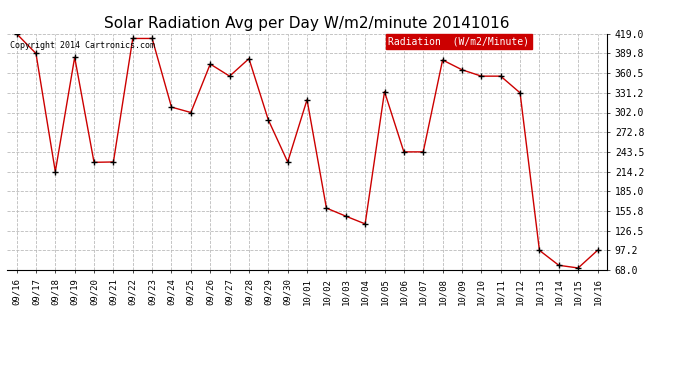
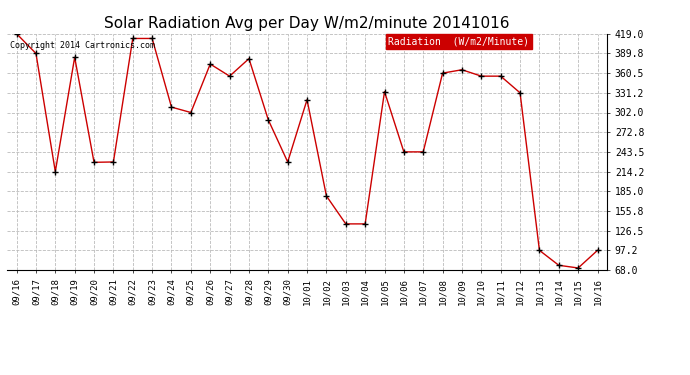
10/02: 160 -> 178
10/03: 148 -> 136
10/08: 380 -> 360
